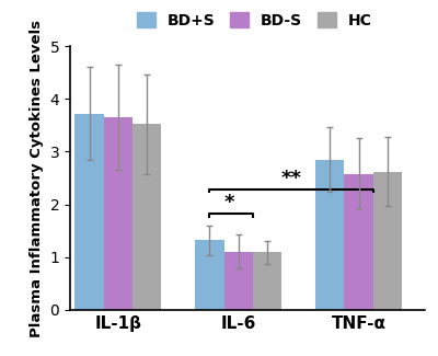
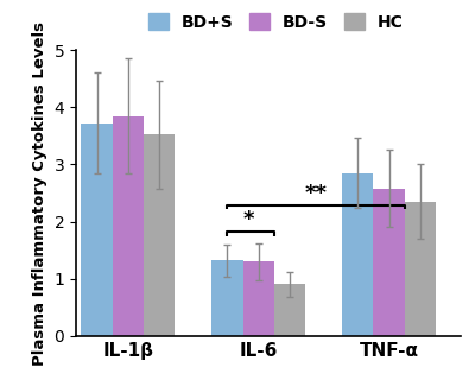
BD-S/IL-1β: 3.65 -> 3.85
BD-S/IL-6: 1.10 -> 1.30
HC/IL-6: 1.09 -> 0.90
HC/TNF-α: 2.62 -> 2.35
